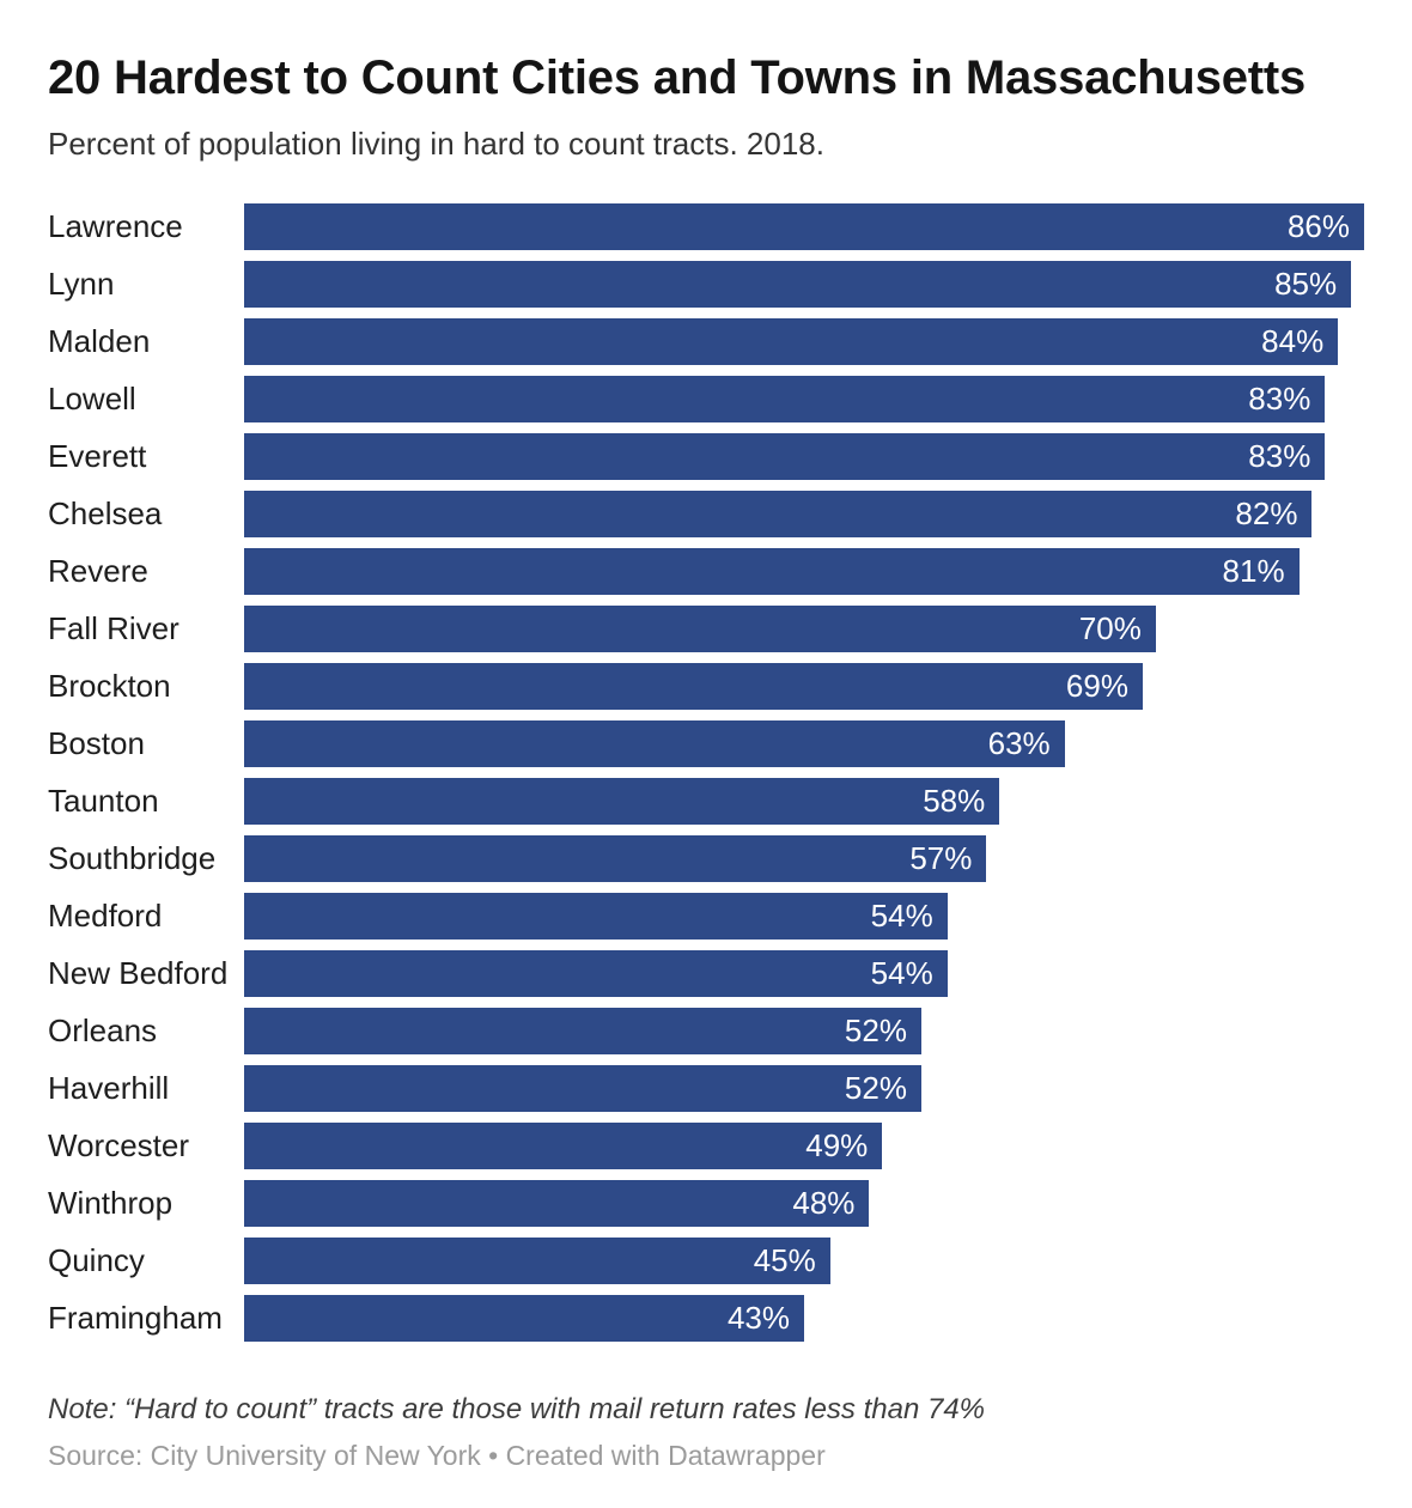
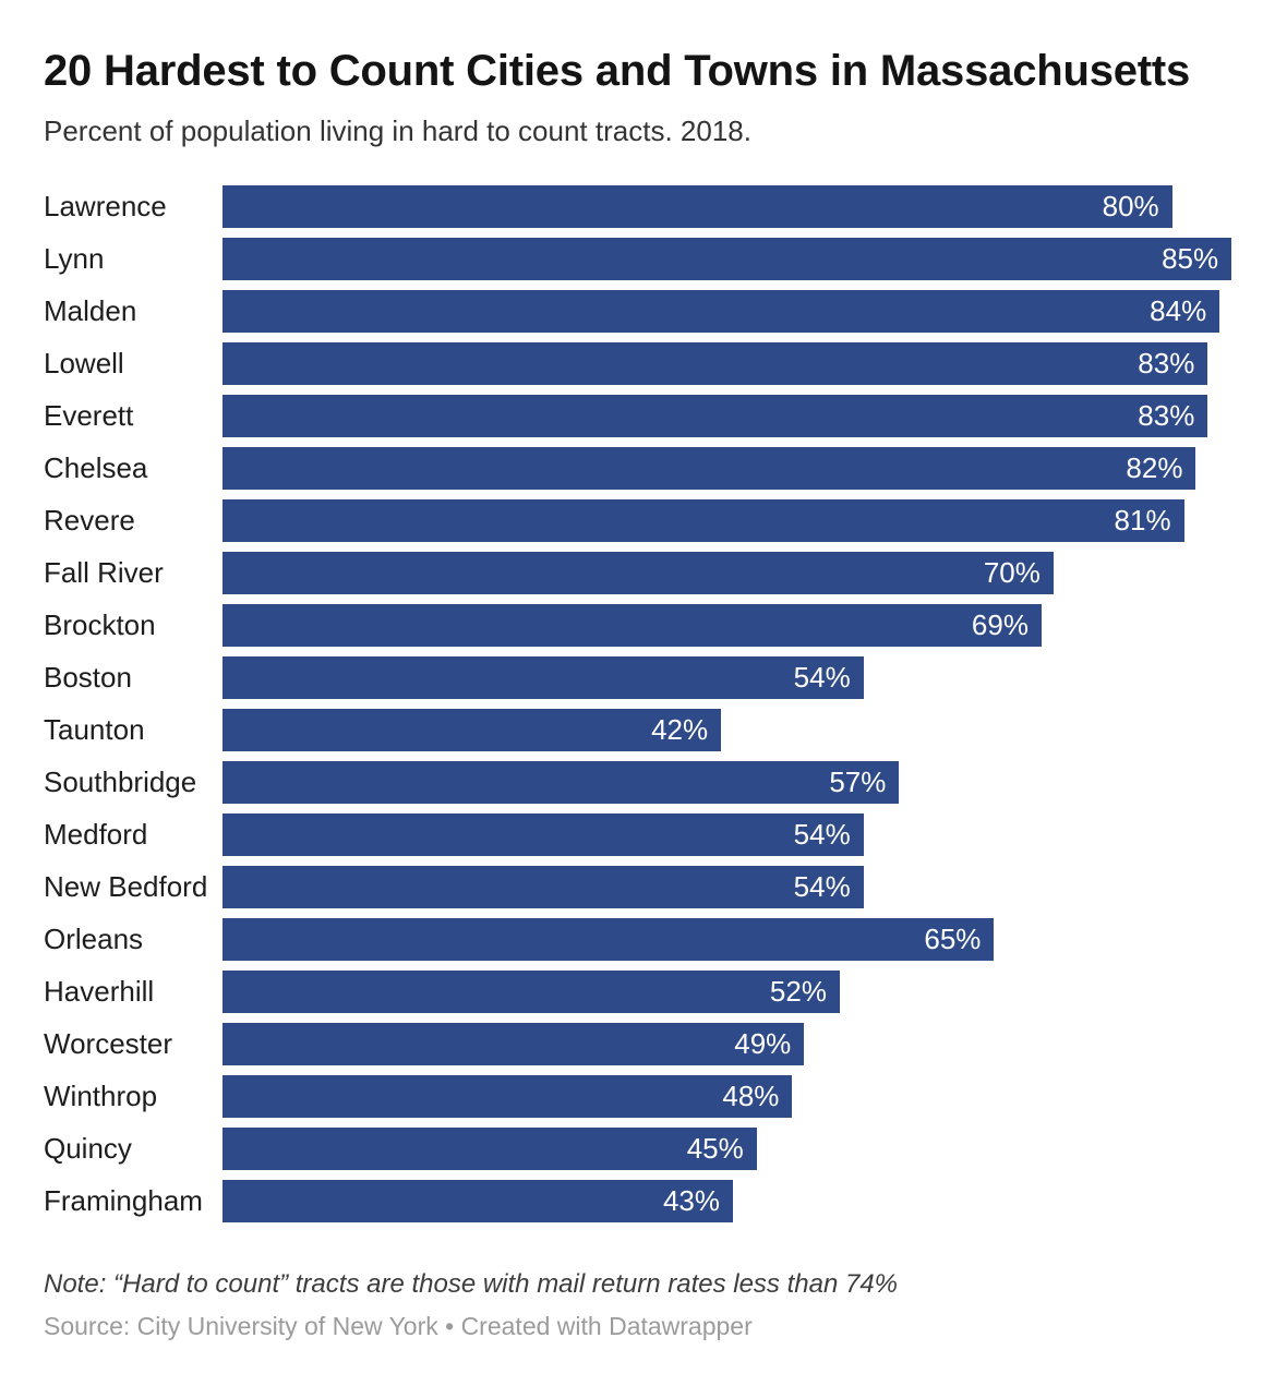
Lawrence: 86% -> 80%
Boston: 63% -> 54%
Taunton: 58% -> 42%
Orleans: 52% -> 65%
